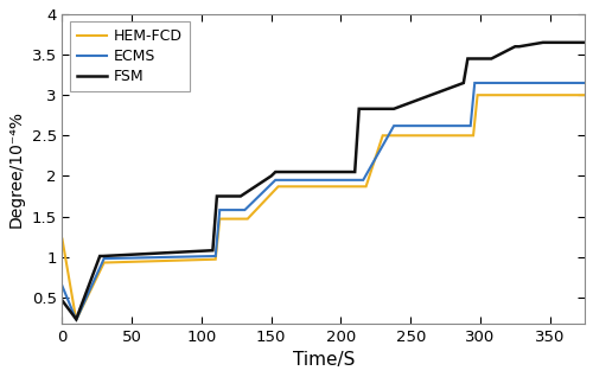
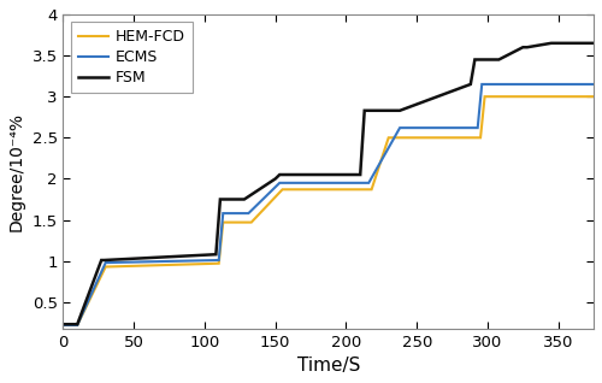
HEM-FCD/0: 1.22 -> 0.22
ECMS/0: 0.64 -> 0.22
FSM/0: 0.46 -> 0.23
